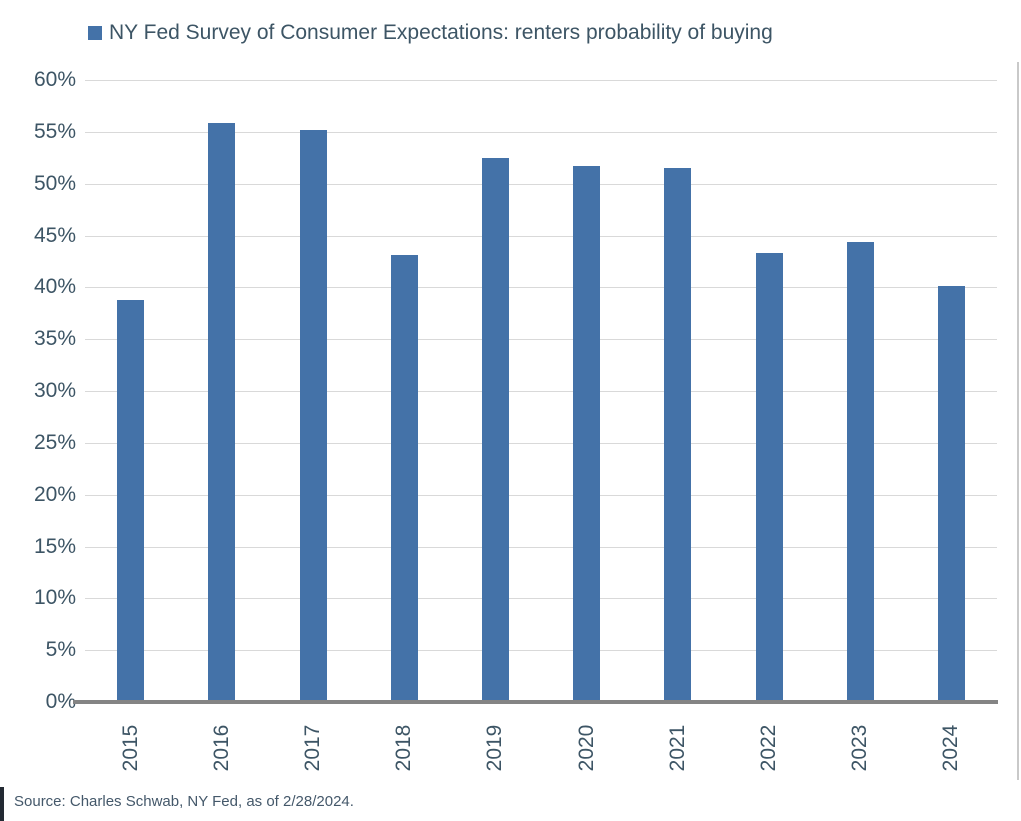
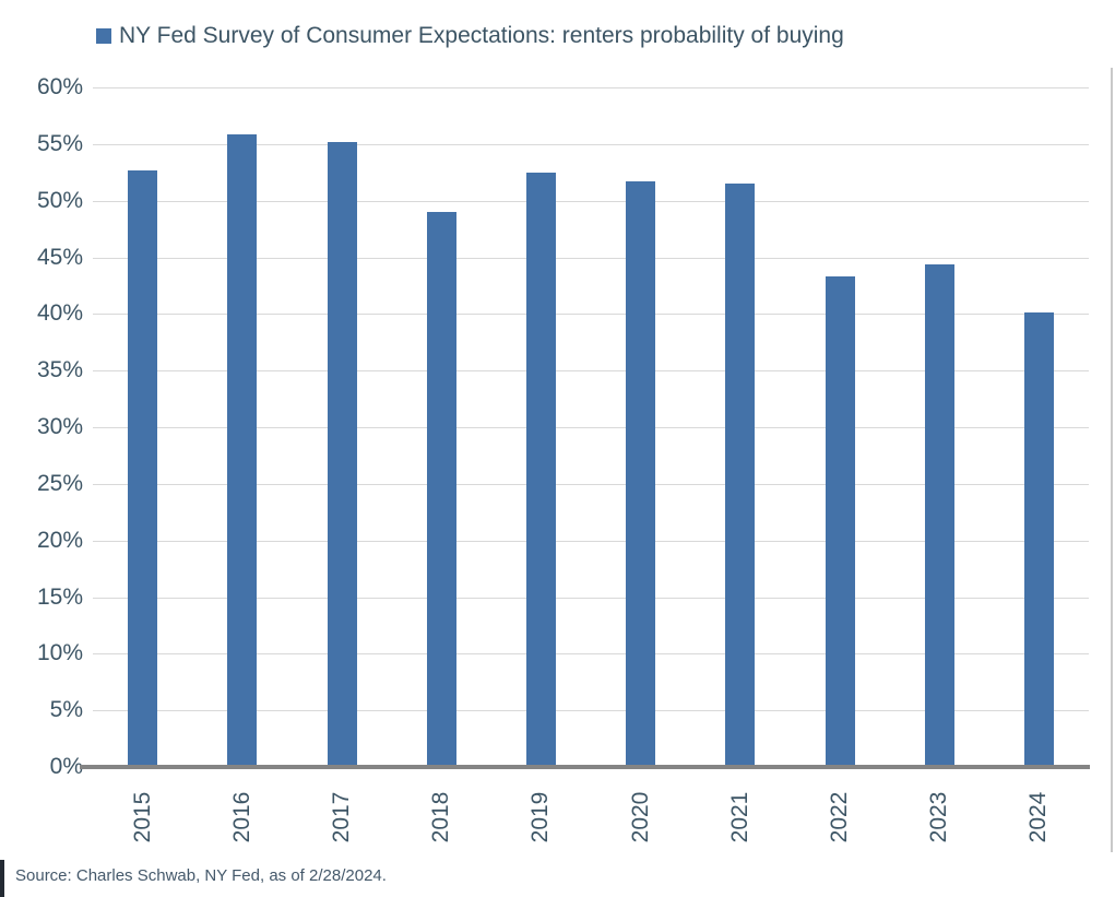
2015: 38.8% -> 52.7%
2018: 43.1% -> 49.0%
